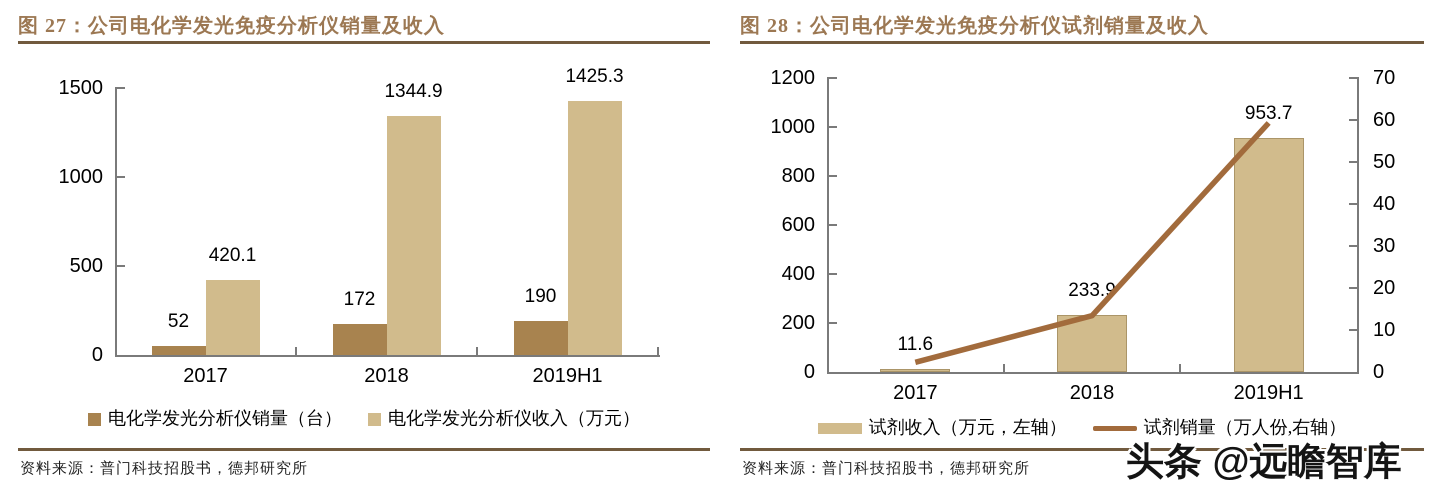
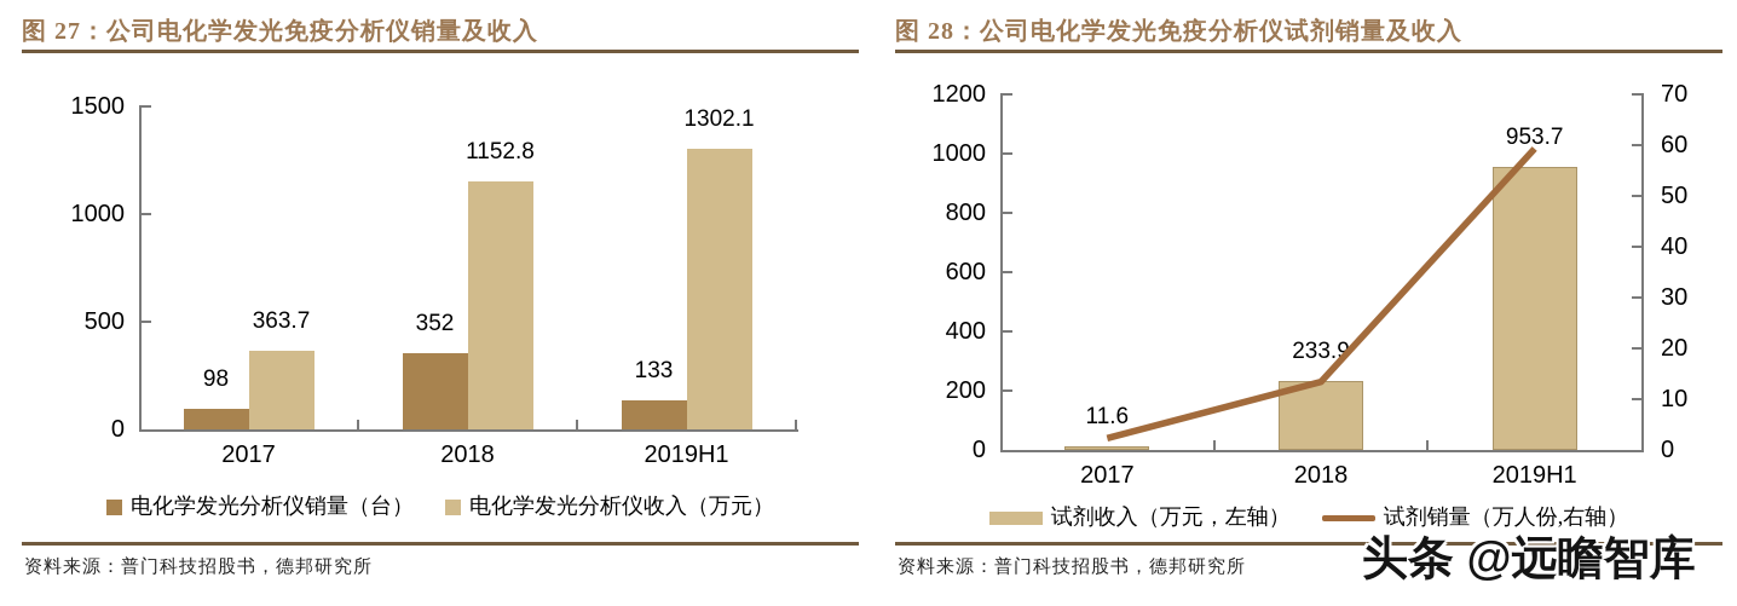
图 27：公司电化学发光免疫分析仪销量及收入/电化学发光分析仪销量（台）/2017: 52 -> 98
图 27：公司电化学发光免疫分析仪销量及收入/电化学发光分析仪收入（万元）/2017: 420.1 -> 363.7
图 27：公司电化学发光免疫分析仪销量及收入/电化学发光分析仪销量（台）/2018: 172 -> 352
图 27：公司电化学发光免疫分析仪销量及收入/电化学发光分析仪收入（万元）/2018: 1344.9 -> 1152.8
图 27：公司电化学发光免疫分析仪销量及收入/电化学发光分析仪销量（台）/2019H1: 190 -> 133
图 27：公司电化学发光免疫分析仪销量及收入/电化学发光分析仪收入（万元）/2019H1: 1425.3 -> 1302.1
